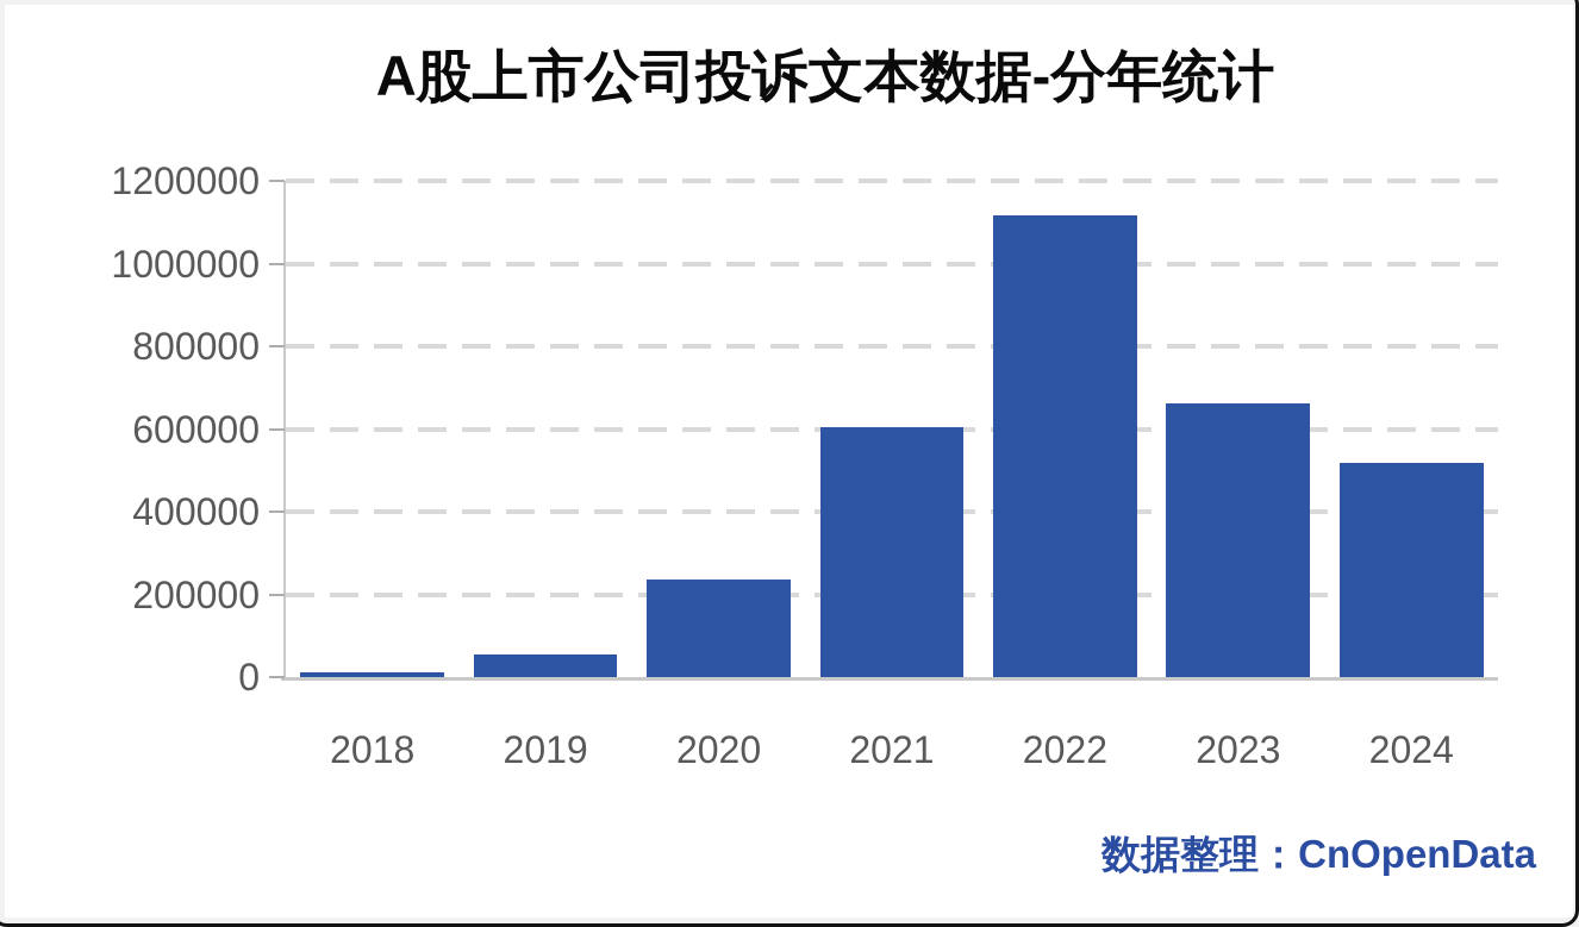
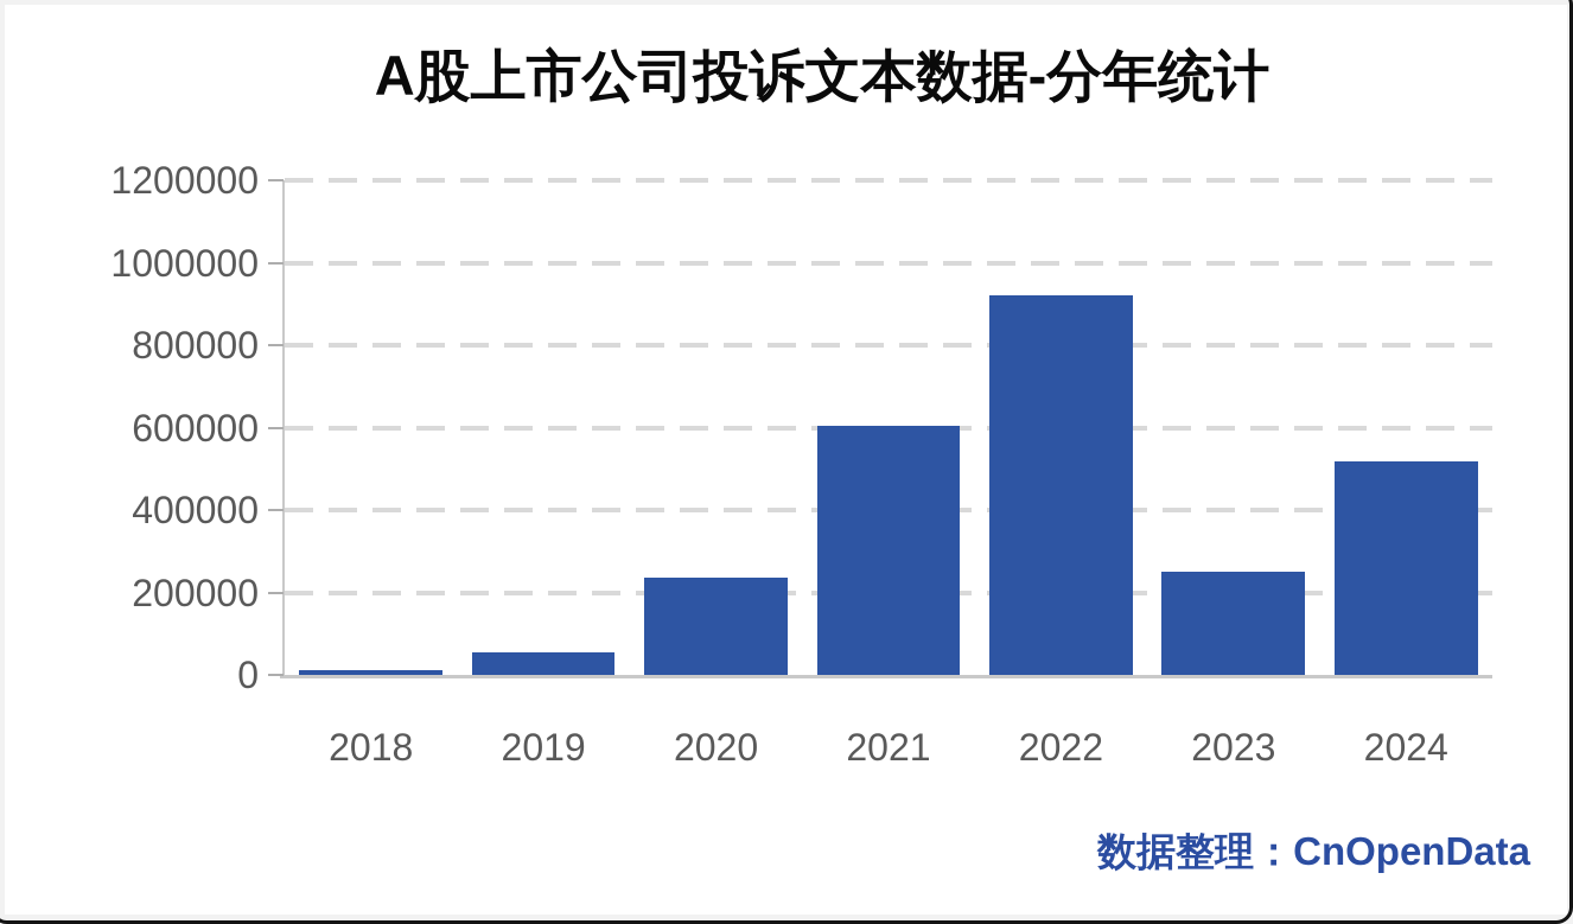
2022: 1120000 -> 920000
2023: 660000 -> 250000
